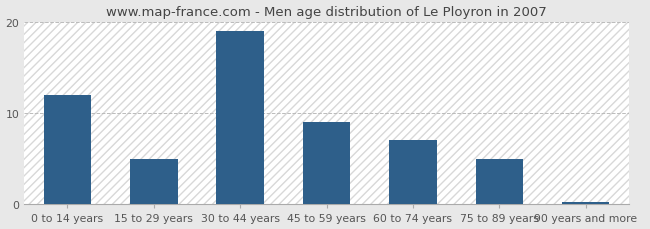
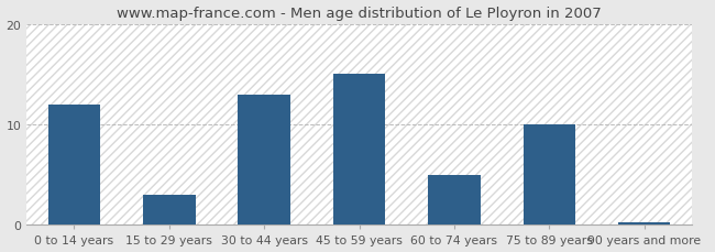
15 to 29 years: 5.0 -> 3.0
30 to 44 years: 19.0 -> 13.0
45 to 59 years: 9.0 -> 15.0
60 to 74 years: 7.0 -> 5.0
75 to 89 years: 5.0 -> 10.0
